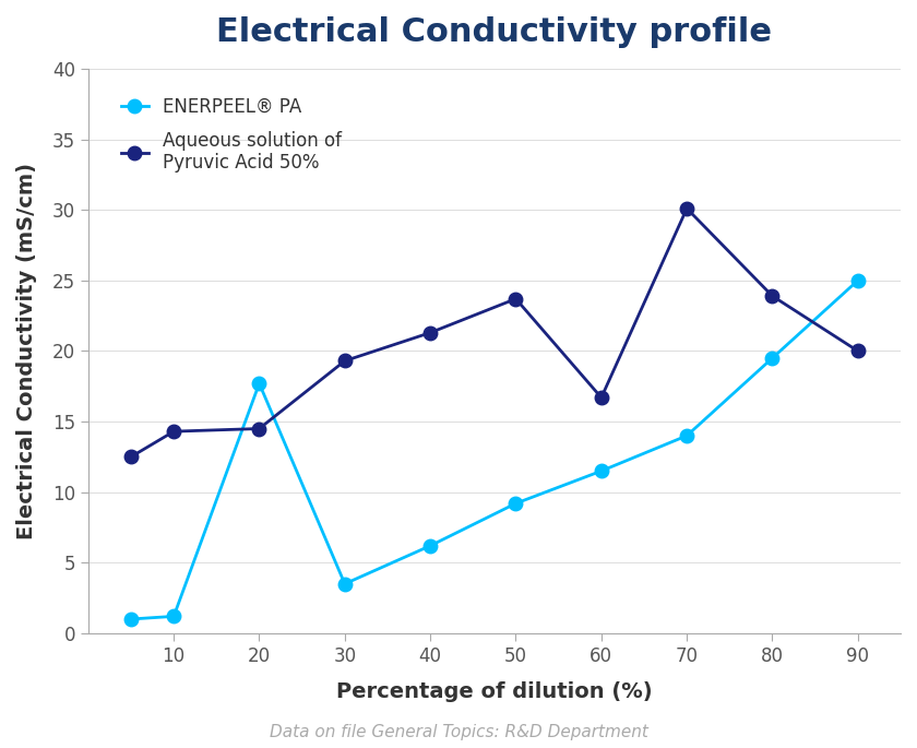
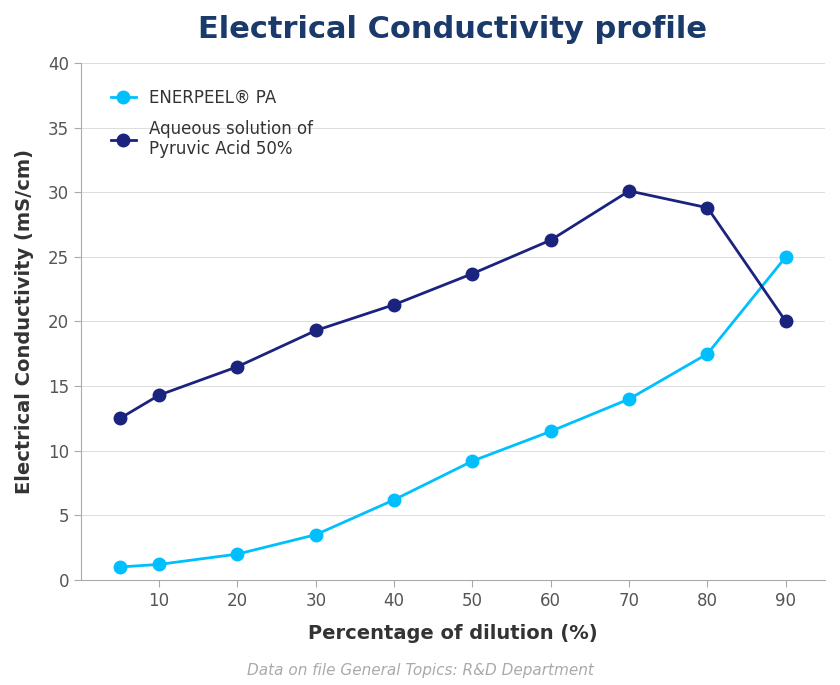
ENERPEEL® PA/20: 17.7 -> 2.0
Aqueous solution of Pyruvic Acid 50%/20: 14.5 -> 16.5
Aqueous solution of Pyruvic Acid 50%/60: 16.7 -> 26.3
ENERPEEL® PA/80: 19.5 -> 17.5
Aqueous solution of Pyruvic Acid 50%/80: 23.9 -> 28.8
